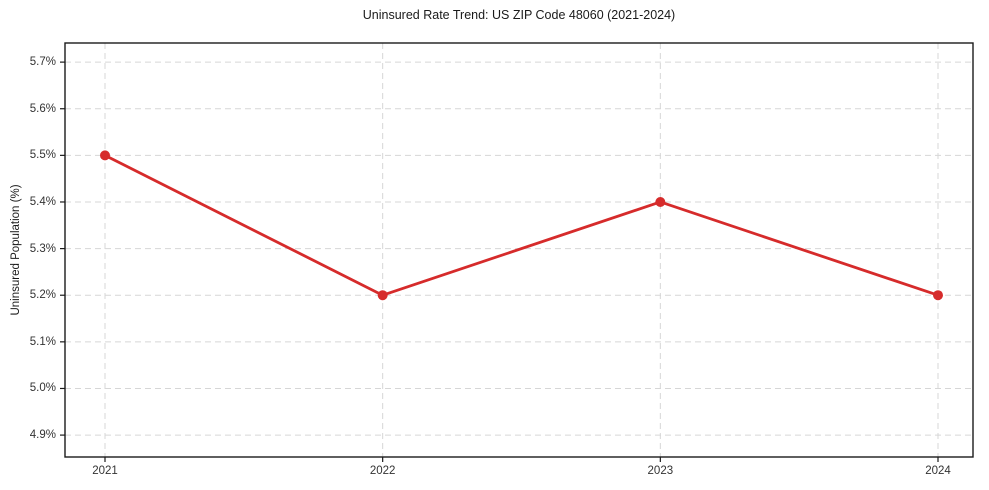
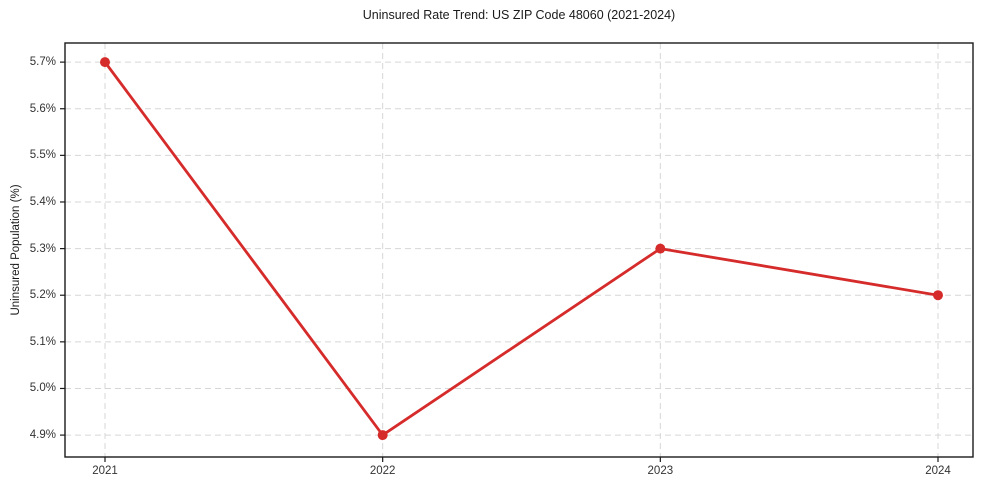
2021: 5.5% -> 5.7%
2022: 5.2% -> 4.9%
2023: 5.4% -> 5.3%
